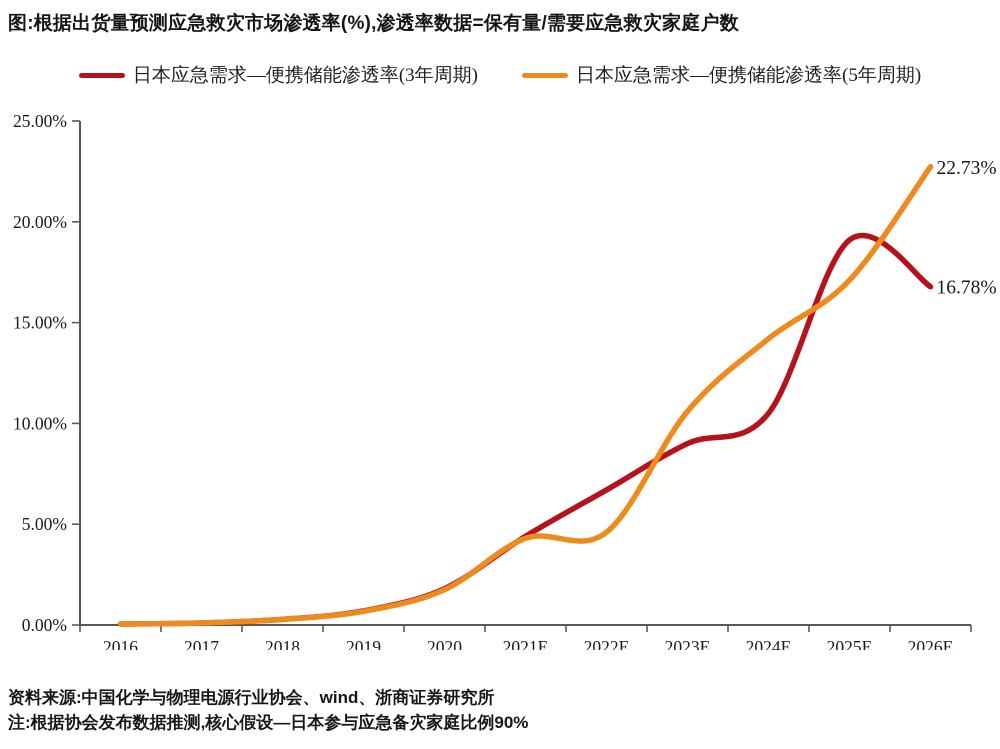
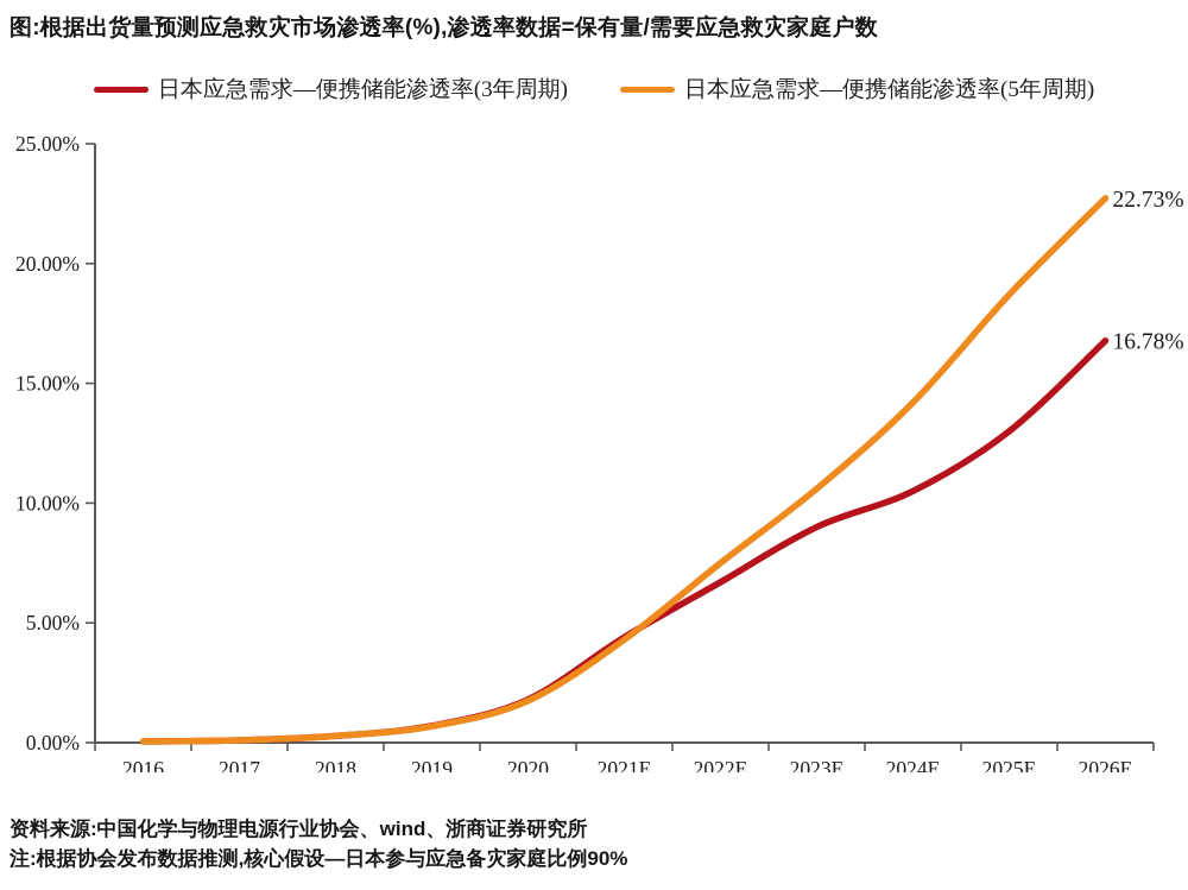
日本应急需求—便携储能渗透率(5年周期)/2022E: 4.6% -> 7.5%
日本应急需求—便携储能渗透率(3年周期)/2025E: 19.1% -> 13.0%
日本应急需求—便携储能渗透率(5年周期)/2025E: 17.1% -> 18.7%
